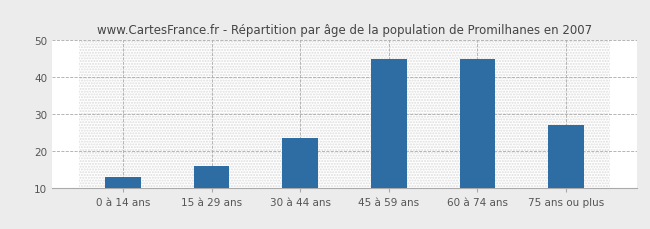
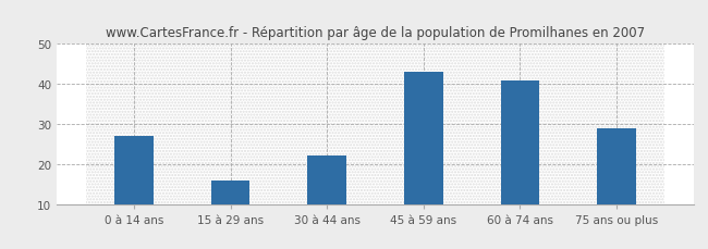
0 à 14 ans: 13.0 -> 27.0
30 à 44 ans: 23.5 -> 22.0
45 à 59 ans: 45.0 -> 43.0
60 à 74 ans: 45.0 -> 41.0
75 ans ou plus: 27.0 -> 29.0
